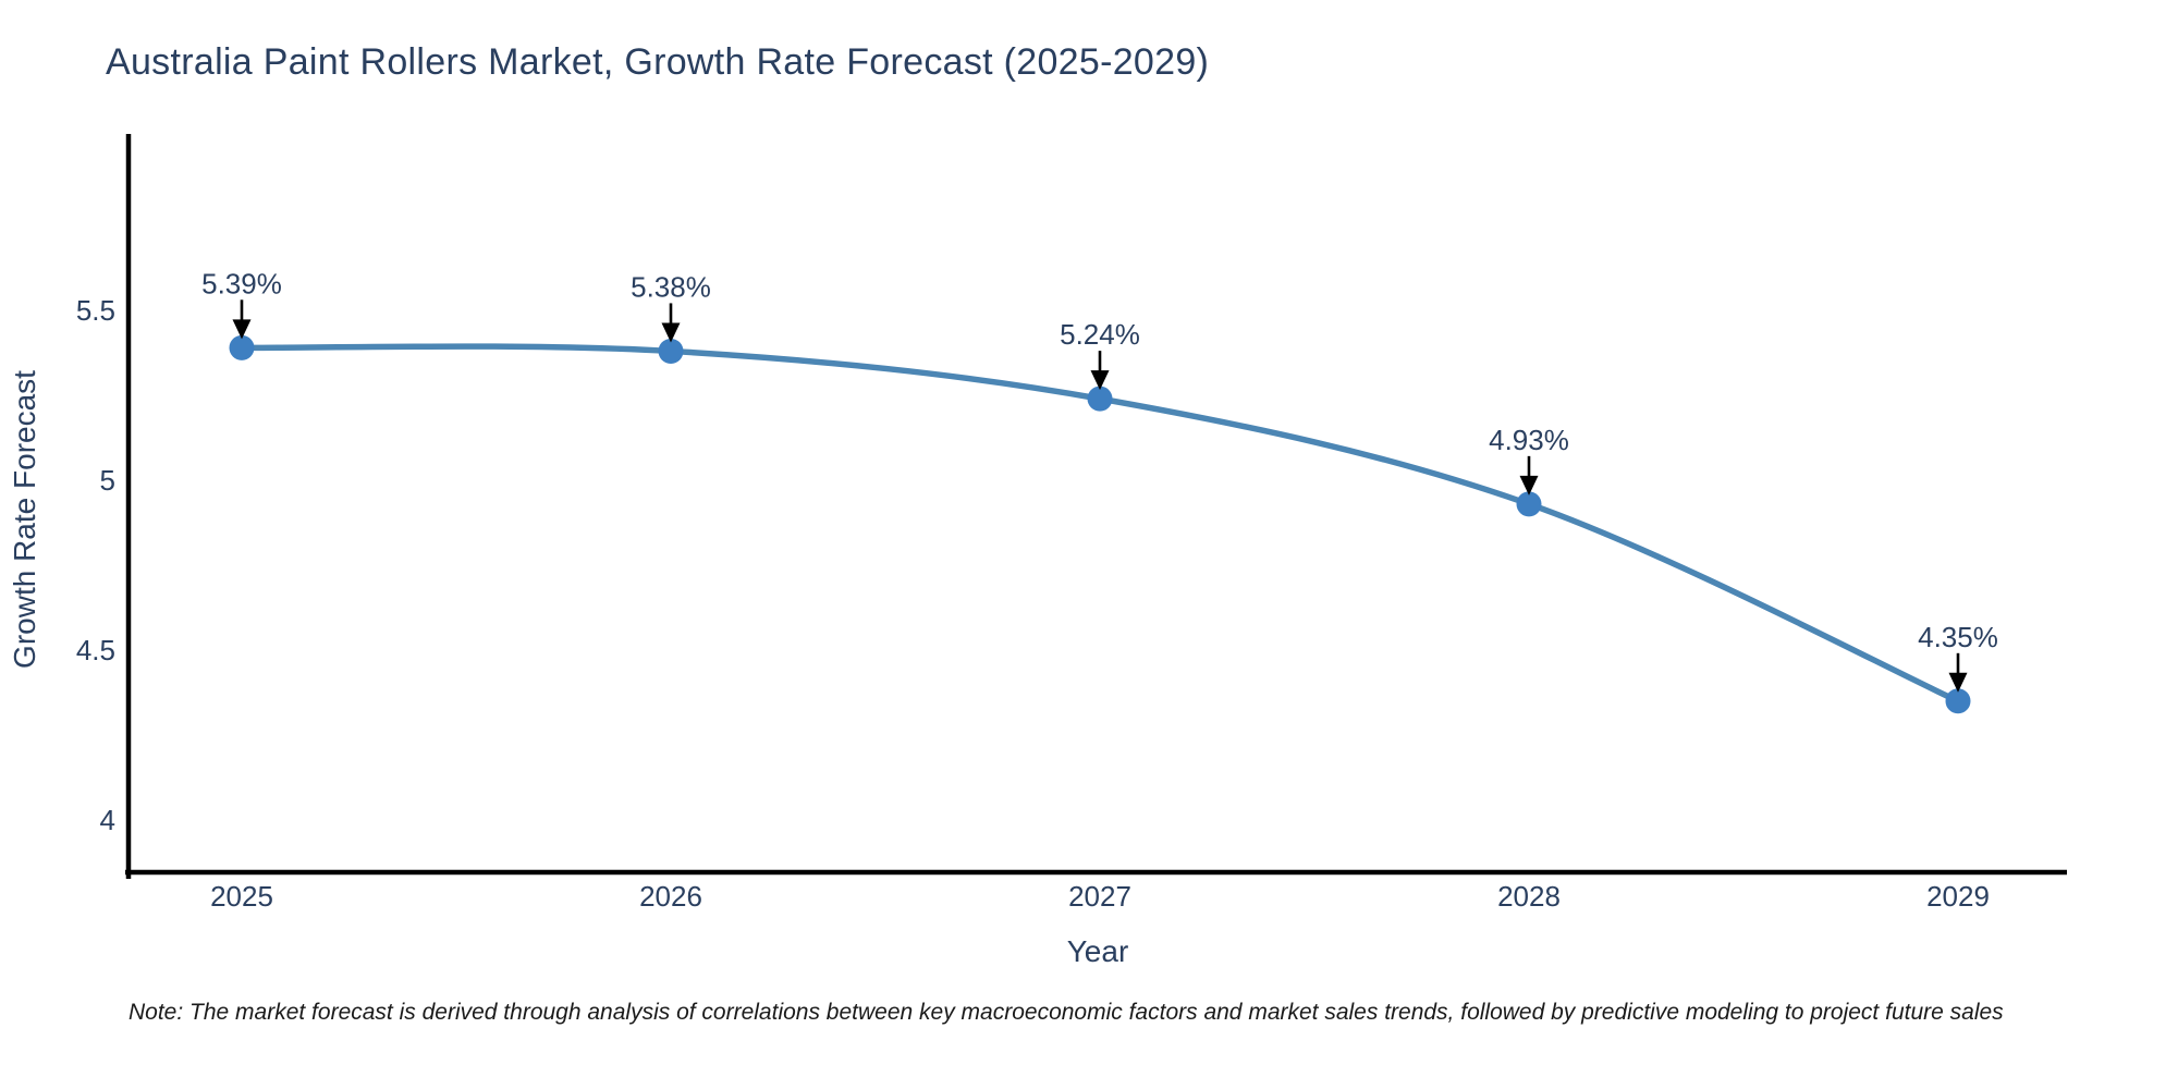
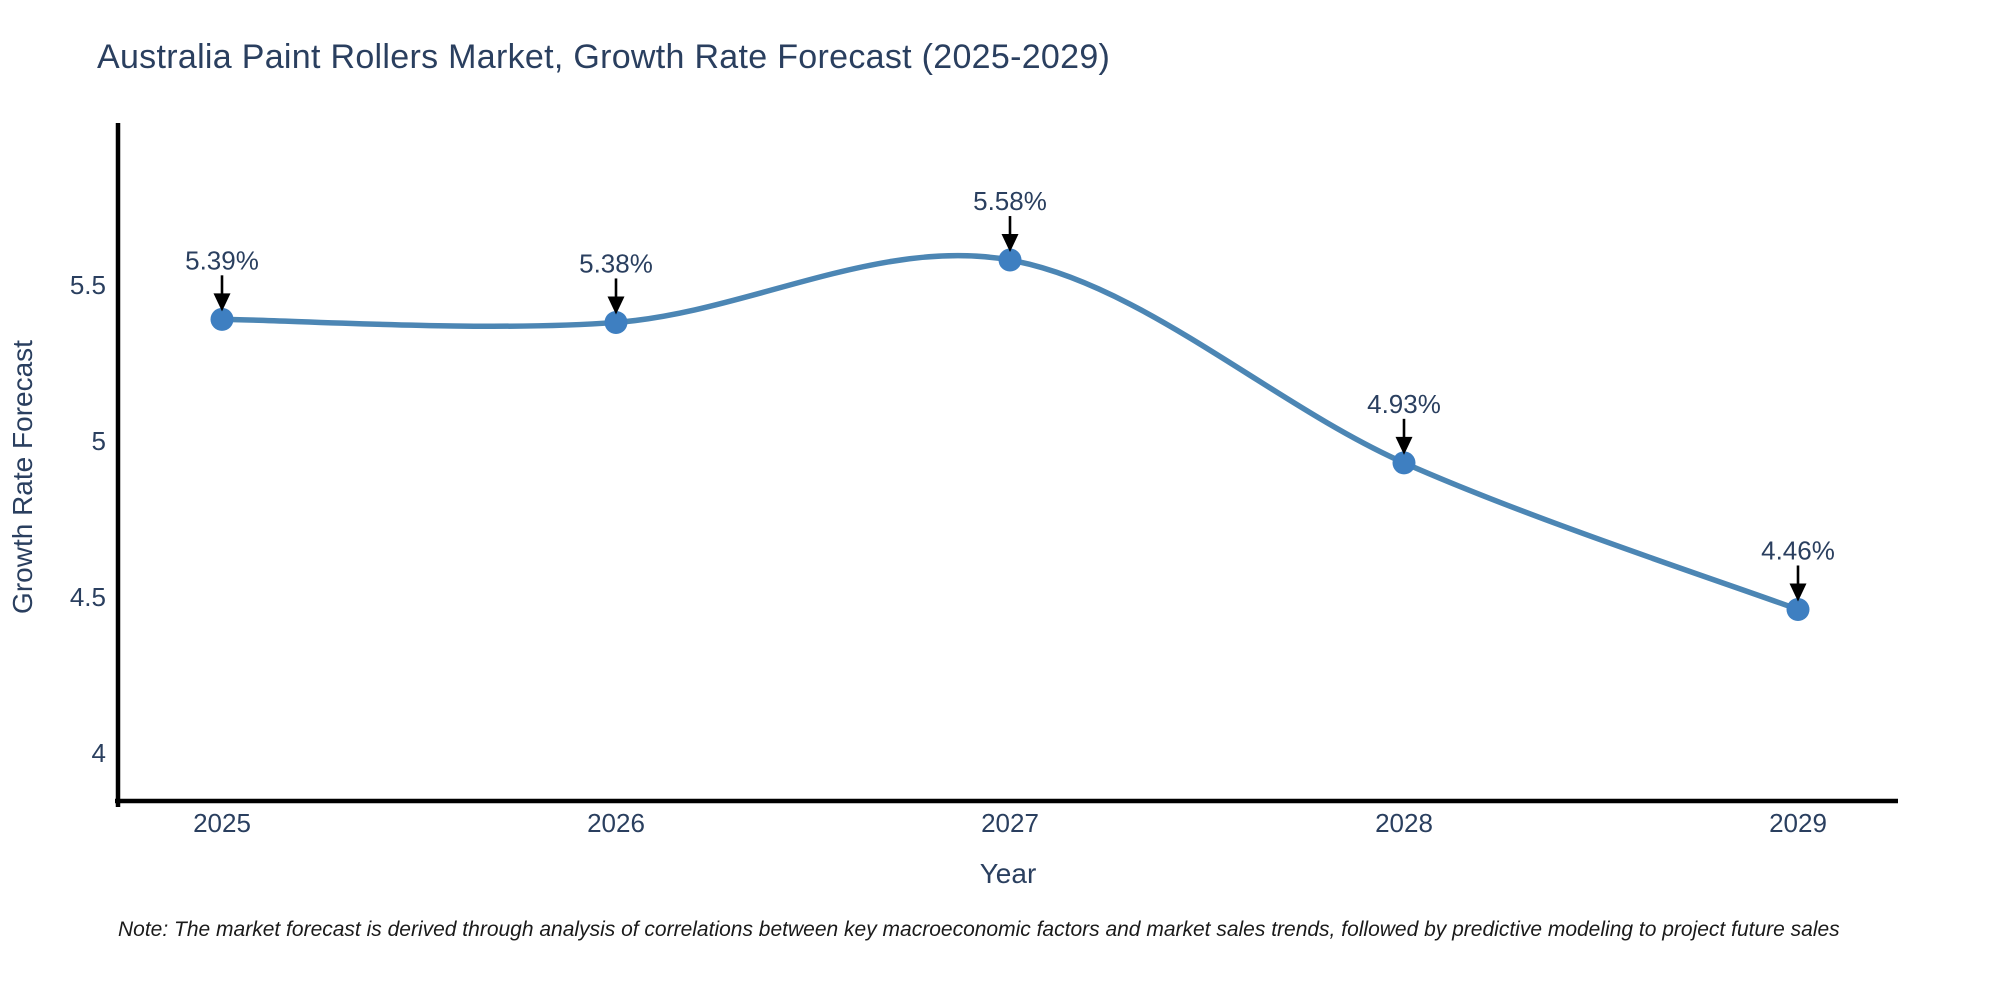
2027: 5.24% -> 5.58%
2029: 4.35% -> 4.46%
